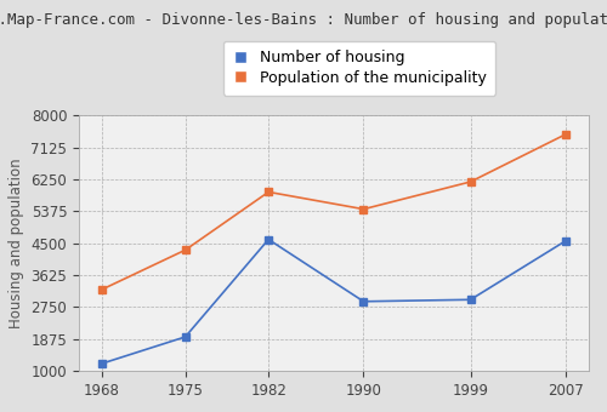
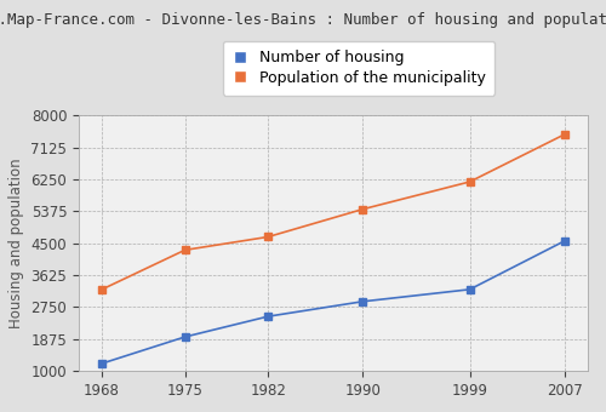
Number of housing/1982: 4600 -> 2490
Population of the municipality/1982: 5900 -> 4670
Number of housing/1999: 2950 -> 3230
